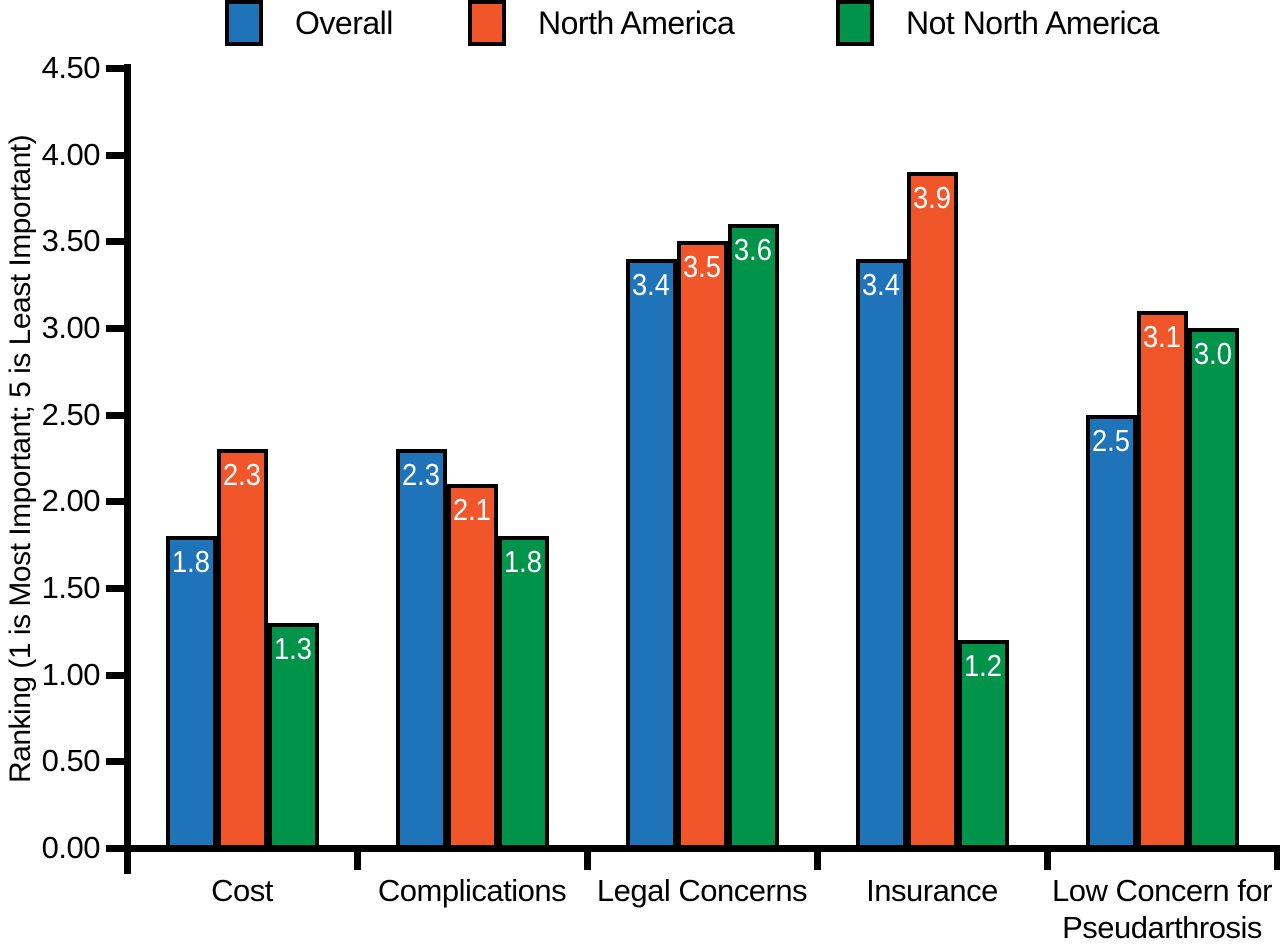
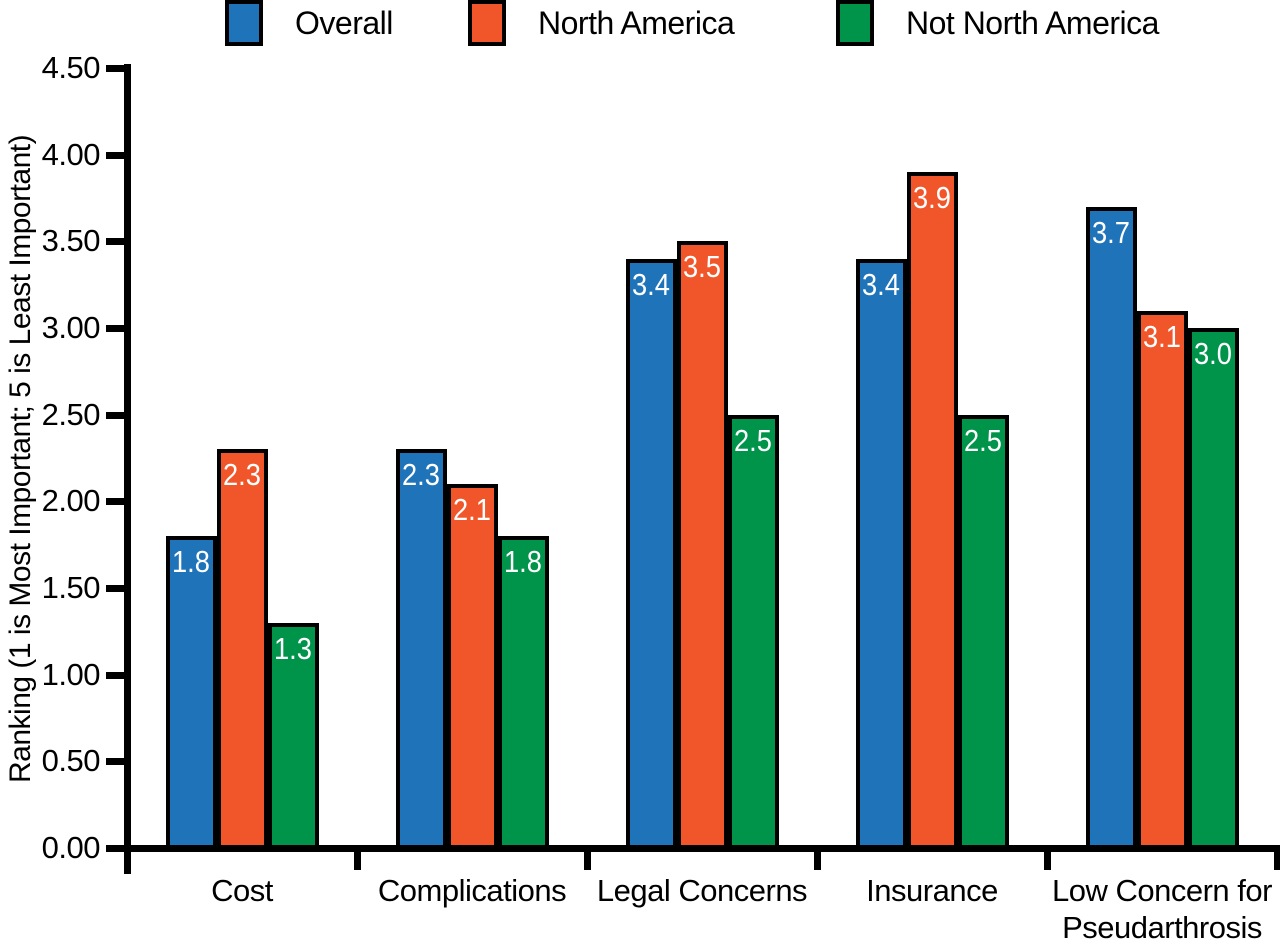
Not North America/Legal Concerns: 3.6 -> 2.5
Not North America/Insurance: 1.2 -> 2.5
Overall/Low Concern for Pseudarthrosis: 2.5 -> 3.7
